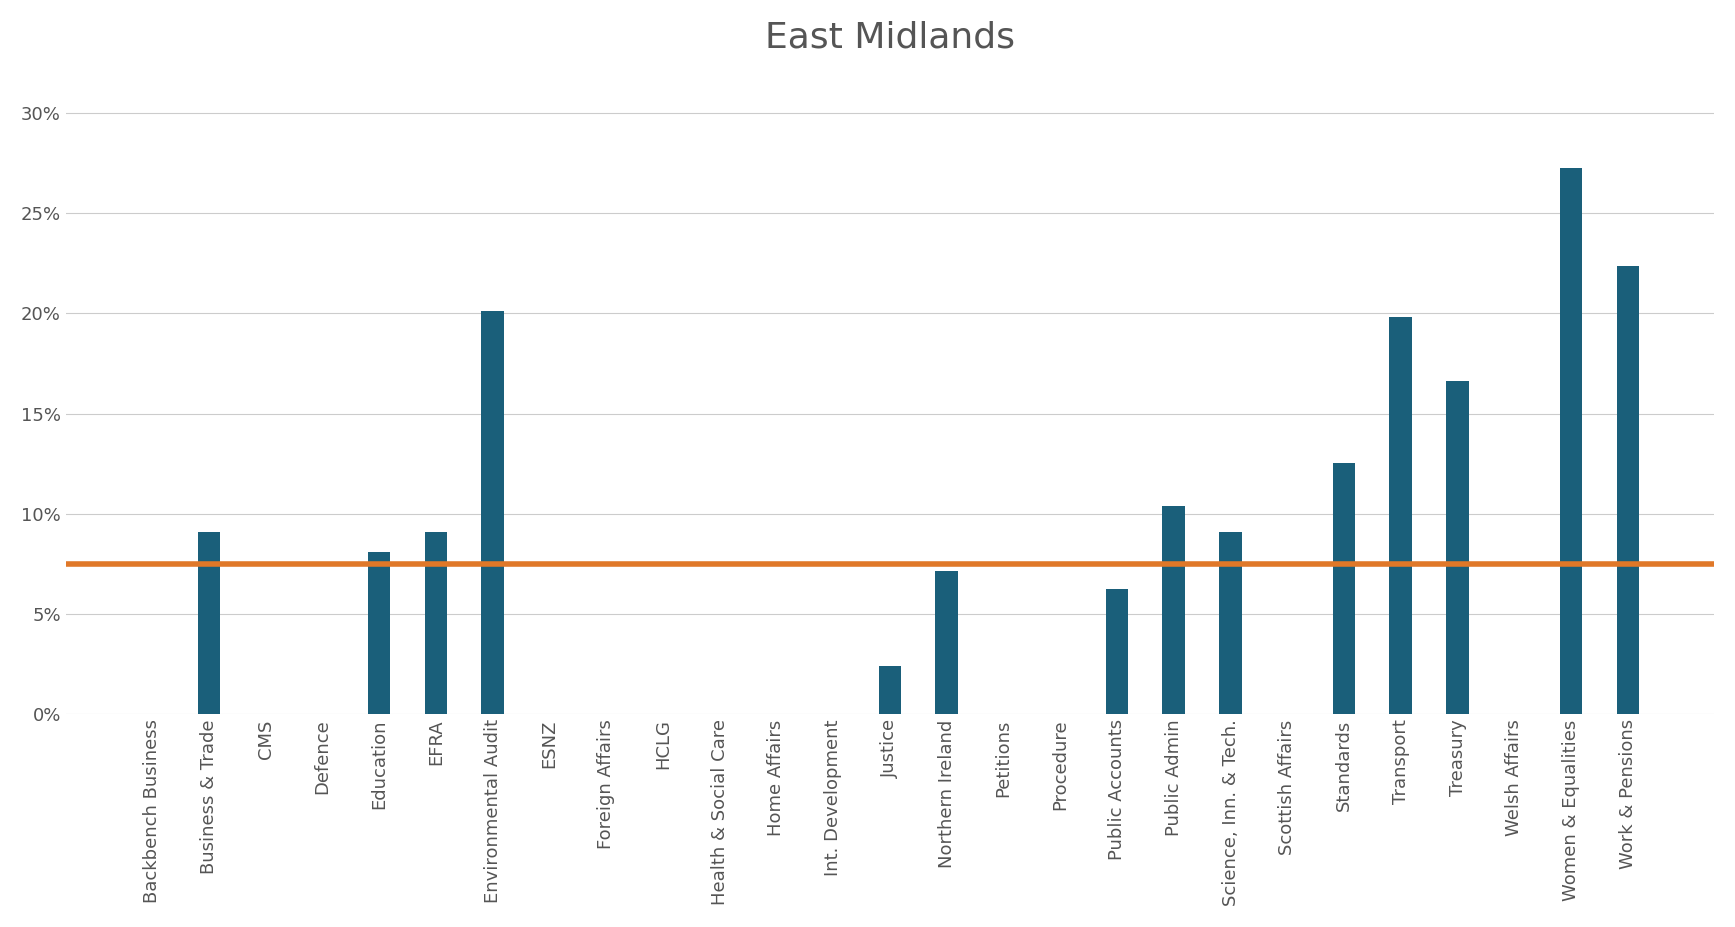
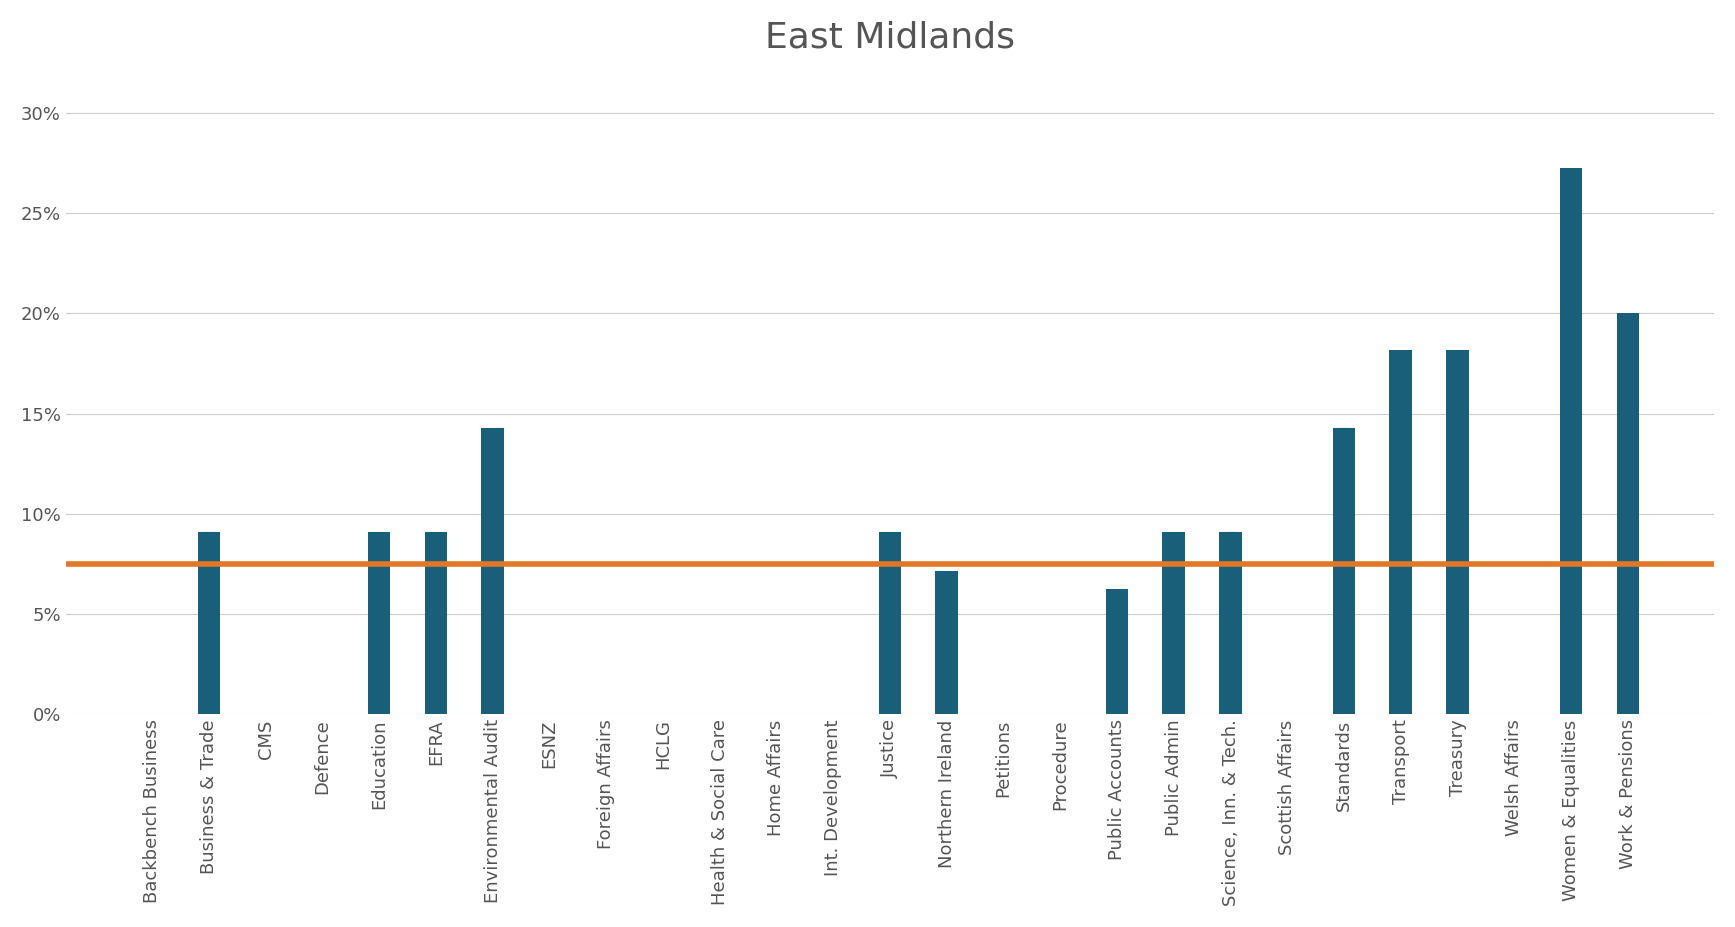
Education: 8.10% -> 9.09%
Environmental Audit: 20.10% -> 14.29%
Justice: 2.40% -> 9.09%
Public Admin: 10.40% -> 9.09%
Standards: 12.55% -> 14.29%
Transport: 19.80% -> 18.18%
Treasury: 16.65% -> 18.18%
Work & Pensions: 22.35% -> 20.00%
